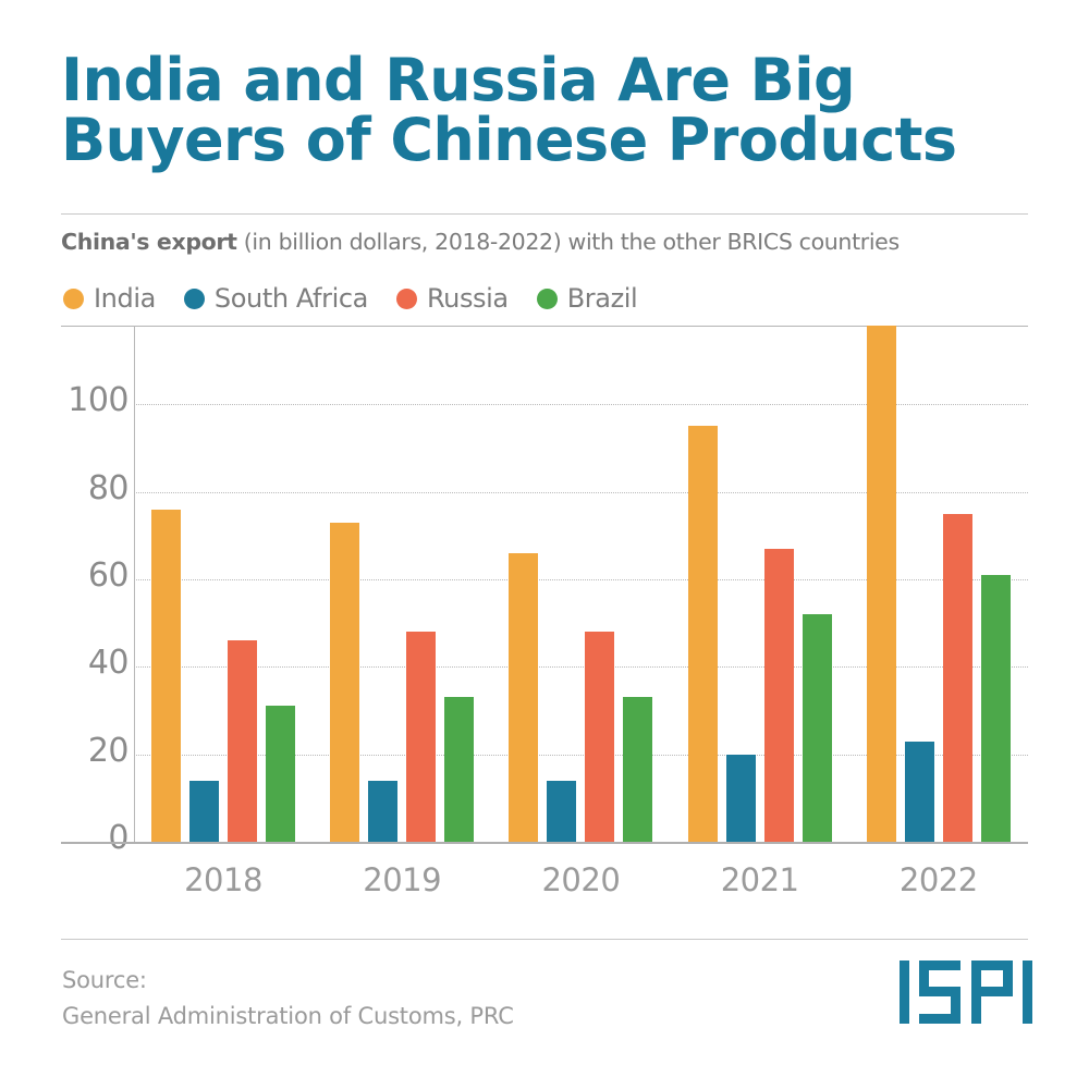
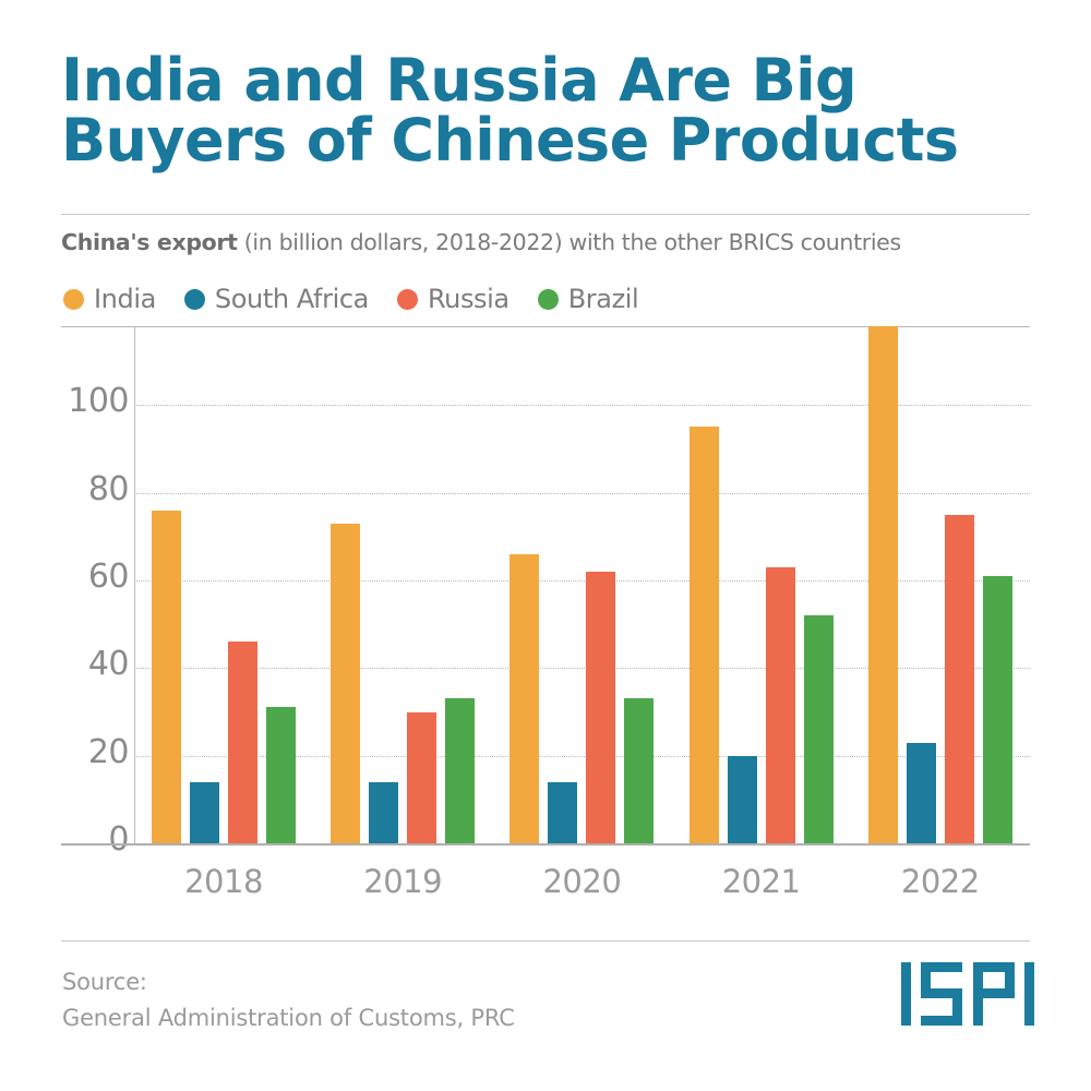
Russia/2019: 48 -> 30
Russia/2020: 48 -> 62
Russia/2021: 67 -> 63
